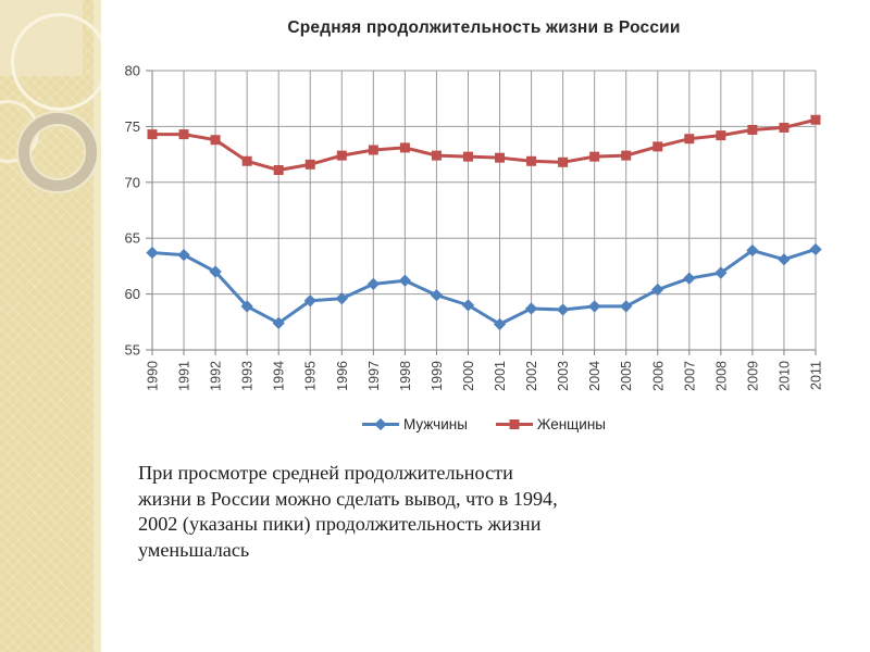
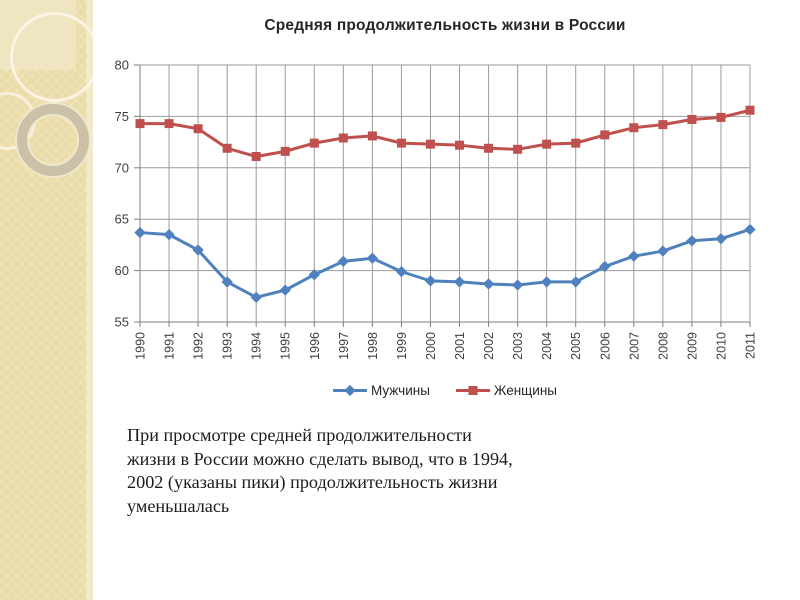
Мужчины/1995: 59.4 -> 58.1
Мужчины/2001: 57.3 -> 58.9
Мужчины/2009: 63.9 -> 62.9
